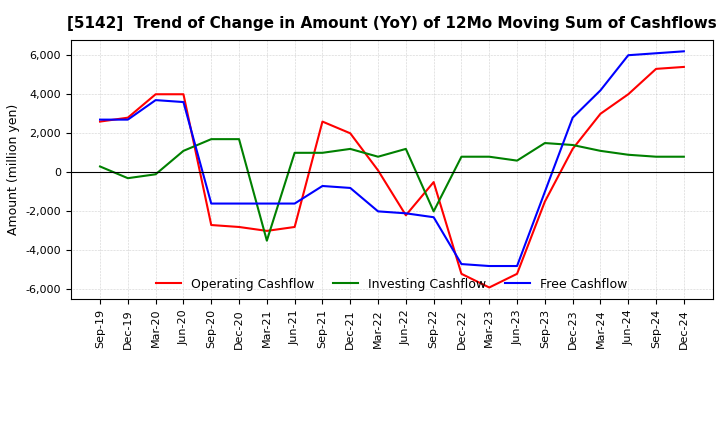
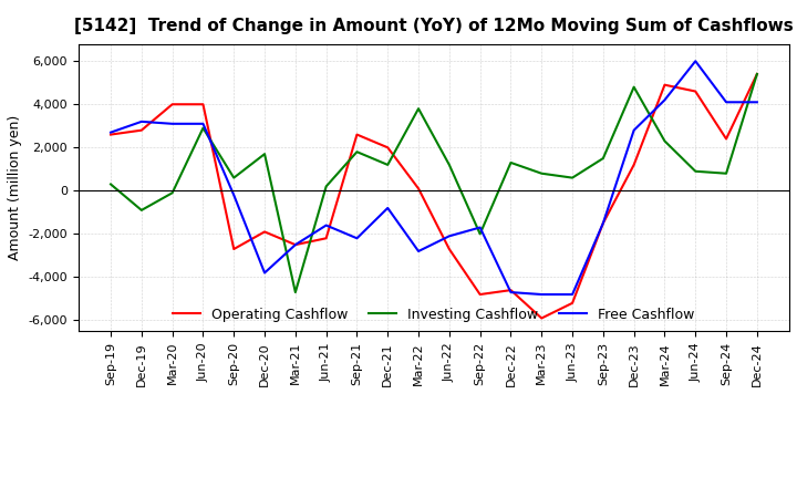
Investing Cashflow/Dec-19: -300 -> -900
Free Cashflow/Dec-19: 2,700 -> 3,200
Free Cashflow/Mar-20: 3,700 -> 3,100
Investing Cashflow/Jun-20: 1,100 -> 2,900
Free Cashflow/Jun-20: 3,600 -> 3,100
Investing Cashflow/Sep-20: 1,700 -> 600
Free Cashflow/Sep-20: -1,600 -> -200
Operating Cashflow/Dec-20: -2,800 -> -1,900
Free Cashflow/Dec-20: -1,600 -> -3,800
Operating Cashflow/Mar-21: -3,000 -> -2,500
Investing Cashflow/Mar-21: -3,500 -> -4,700
Free Cashflow/Mar-21: -1,600 -> -2,500
Operating Cashflow/Jun-21: -2,800 -> -2,200
Investing Cashflow/Jun-21: 1,000 -> 200
Investing Cashflow/Sep-21: 1,000 -> 1,800
Free Cashflow/Sep-21: -700 -> -2,200
Investing Cashflow/Mar-22: 800 -> 3,800
Free Cashflow/Mar-22: -2,000 -> -2,800
Operating Cashflow/Jun-22: -2,200 -> -2,700
Operating Cashflow/Sep-22: -500 -> -4,800
Free Cashflow/Sep-22: -2,300 -> -1,700
Operating Cashflow/Dec-22: -5,200 -> -4,600
Investing Cashflow/Dec-22: 800 -> 1,300
Free Cashflow/Sep-23: -1,000 -> -1,500
Investing Cashflow/Dec-23: 1,400 -> 4,800
Operating Cashflow/Mar-24: 3,000 -> 4,900
Investing Cashflow/Mar-24: 1,100 -> 2,300
Operating Cashflow/Jun-24: 4,000 -> 4,600
Operating Cashflow/Sep-24: 5,300 -> 2,400
Free Cashflow/Sep-24: 6,100 -> 4,100
Investing Cashflow/Dec-24: 800 -> 5,400
Free Cashflow/Dec-24: 6,200 -> 4,100
